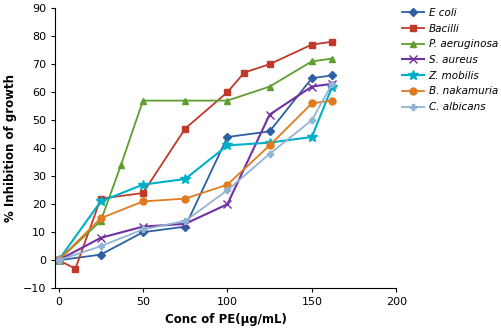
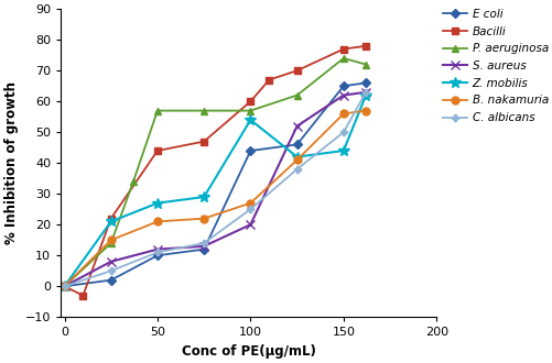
Bacilli/50: 24 -> 44
Z. mobilis/100: 41 -> 54
P. aeruginosa/150: 71 -> 74
